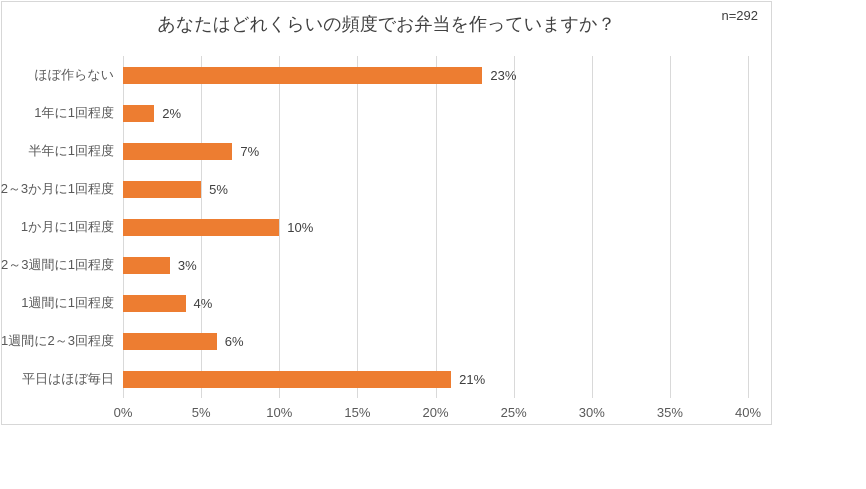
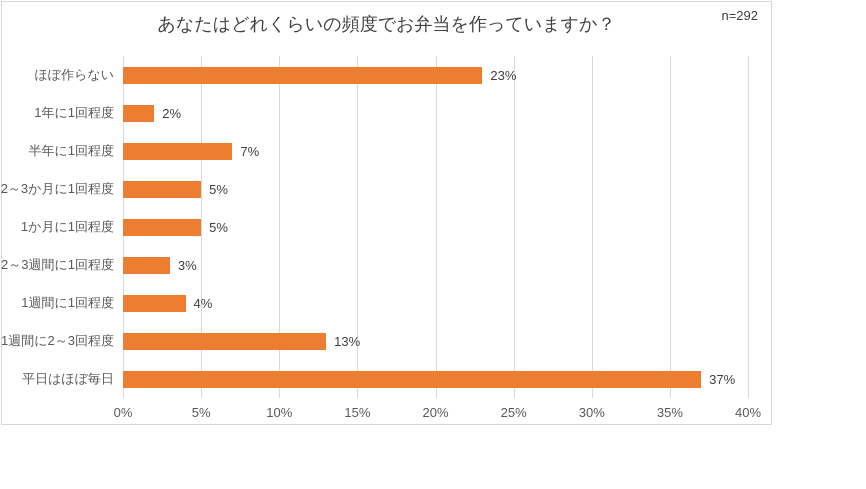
1か月に1回程度: 10% -> 5%
1週間に2～3回程度: 6% -> 13%
平日はほぼ毎日: 21% -> 37%
